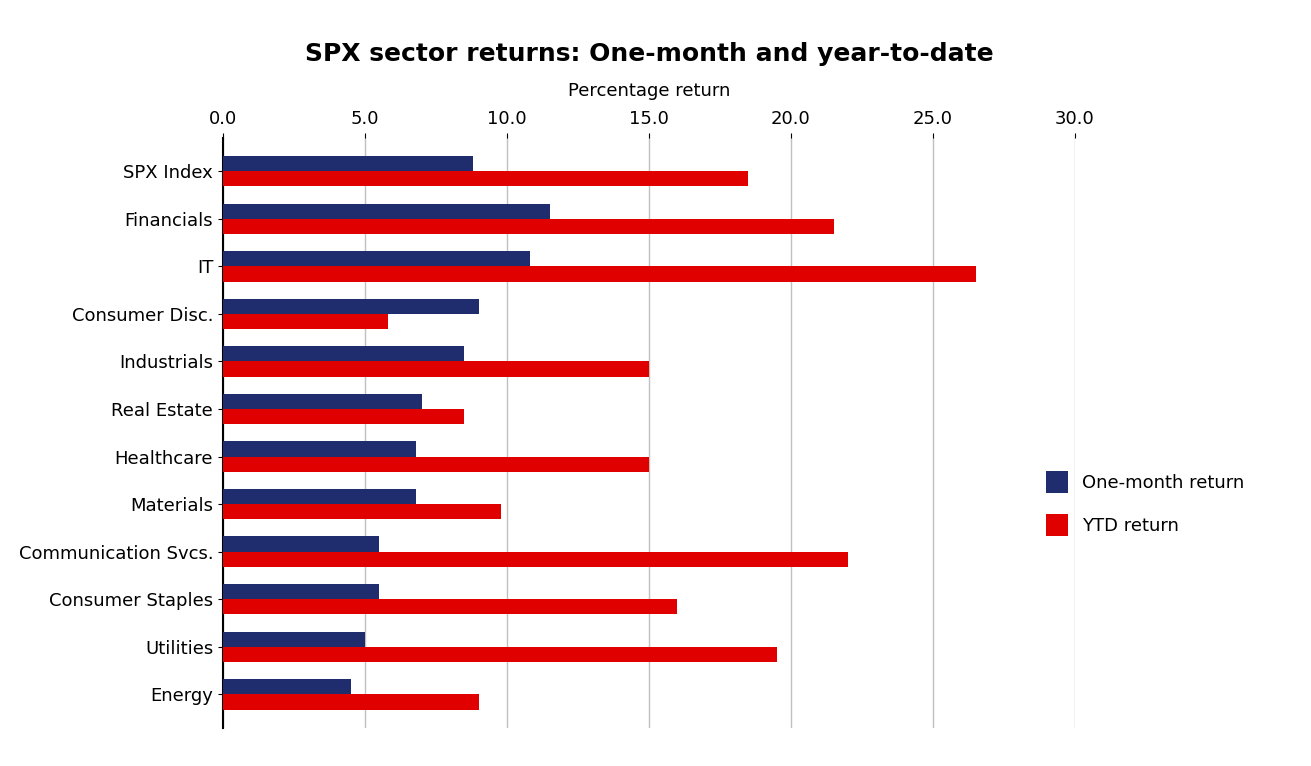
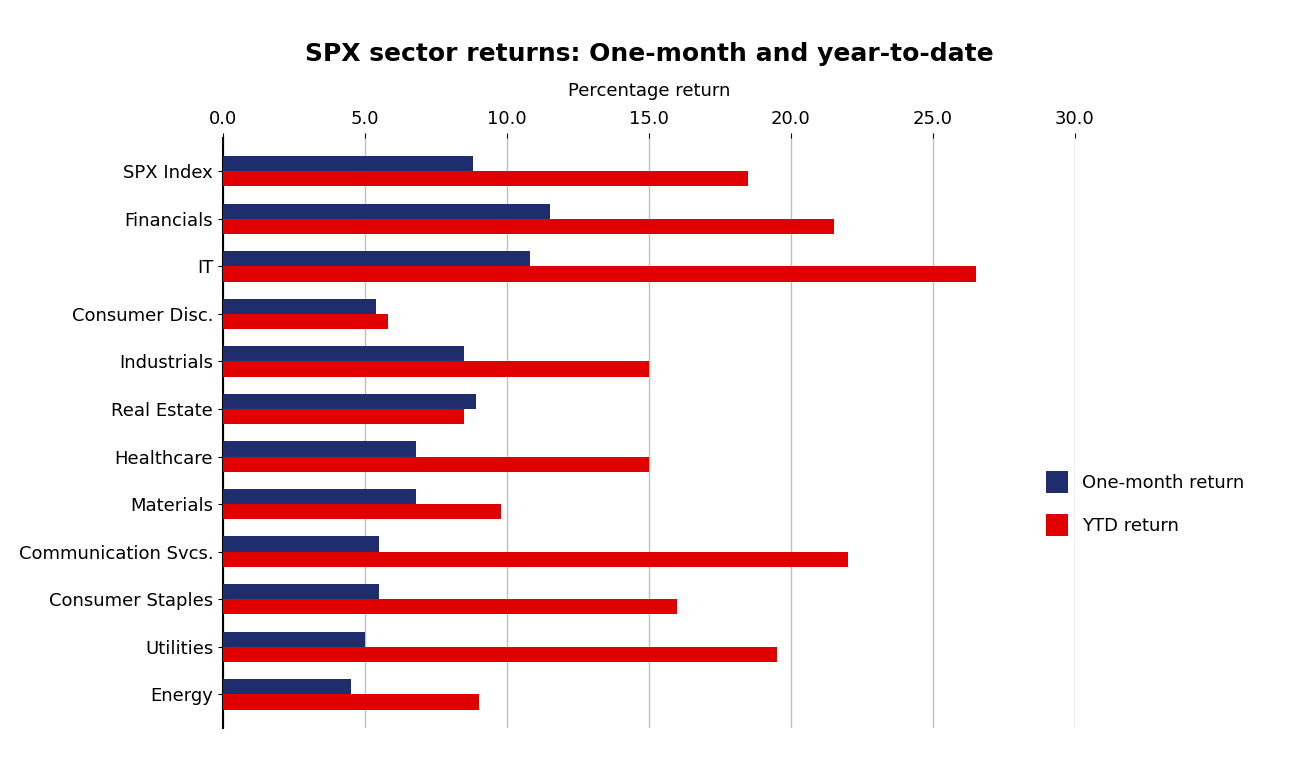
One-month return/Consumer Disc.: 9.0 -> 5.4
One-month return/Real Estate: 7.0 -> 8.9
